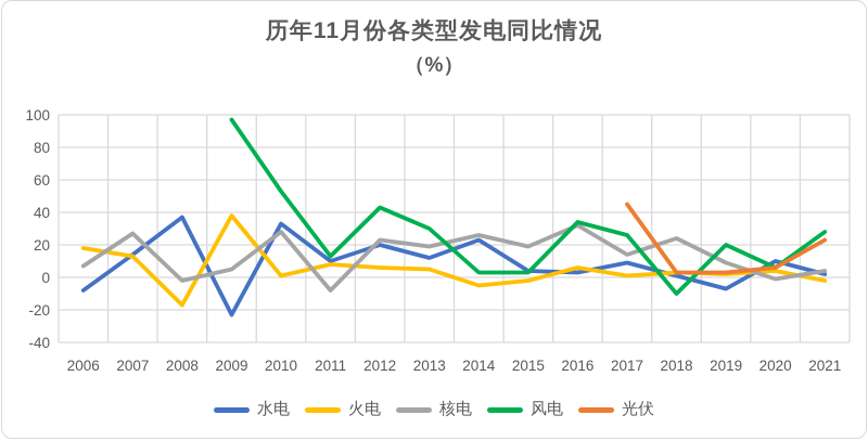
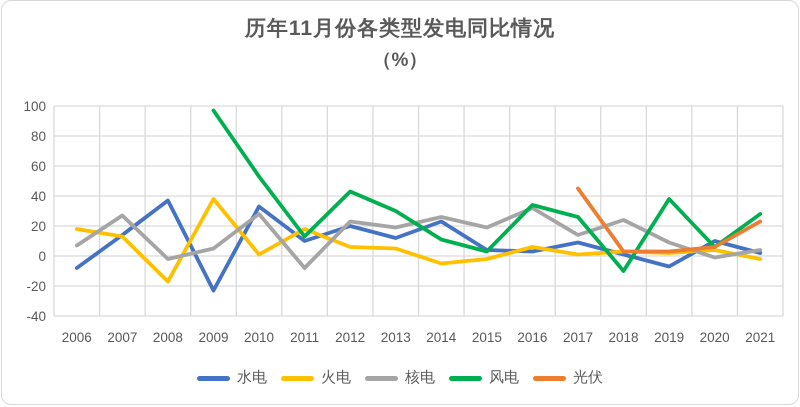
火电/2011: 8 -> 18
风电/2014: 3 -> 11
风电/2019: 20 -> 38
